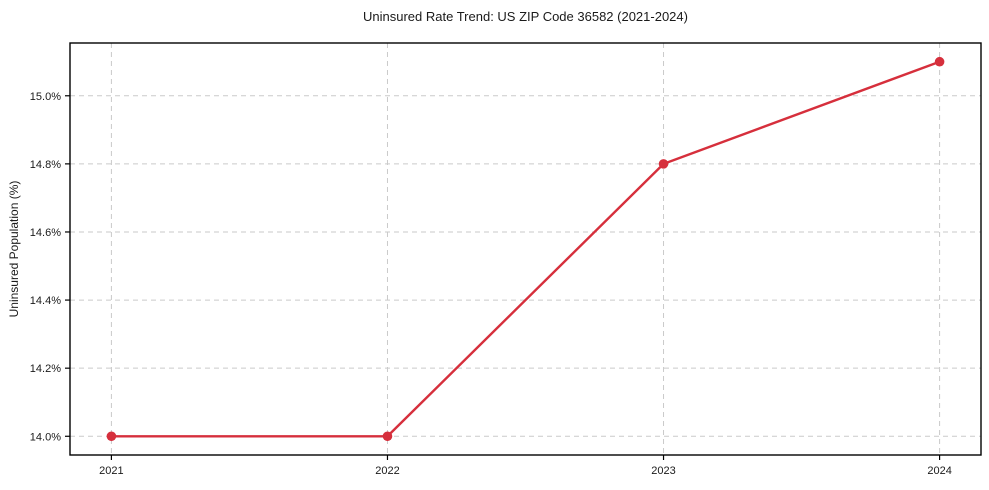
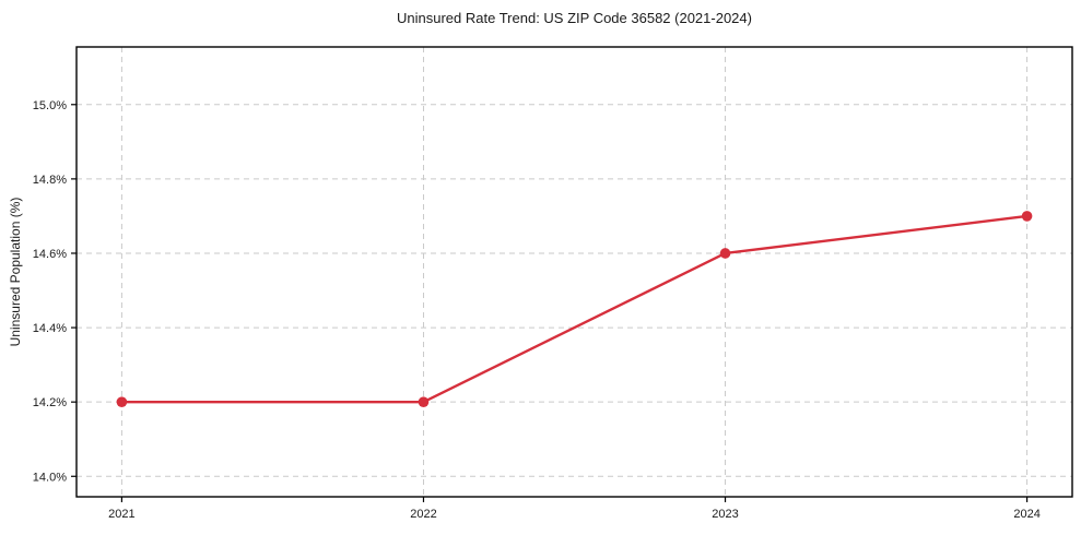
2021: 14.0% -> 14.2%
2022: 14.0% -> 14.2%
2023: 14.8% -> 14.6%
2024: 15.1% -> 14.7%
